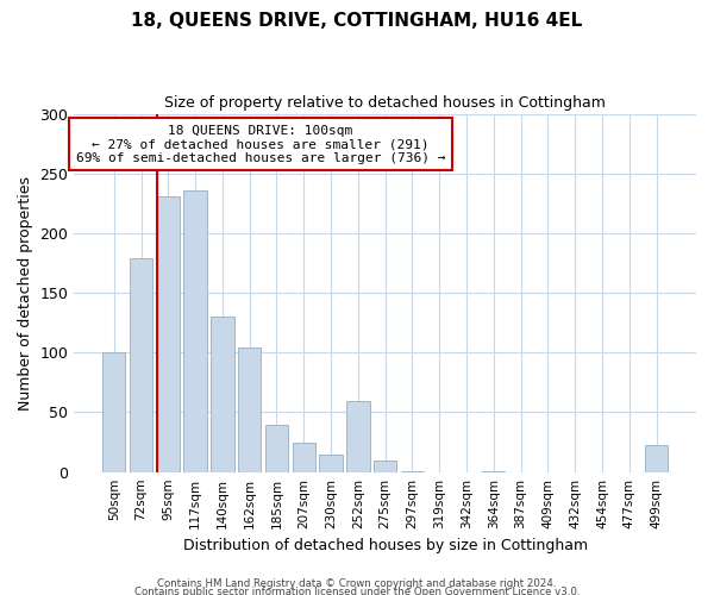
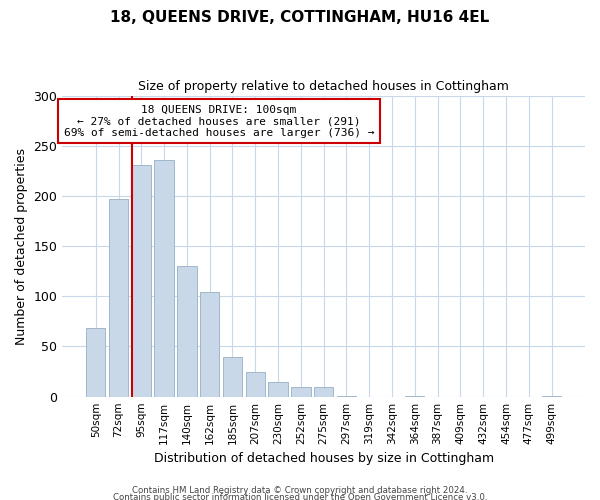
50sqm: 100 -> 68
72sqm: 179 -> 197
252sqm: 59 -> 10
499sqm: 23 -> 1
